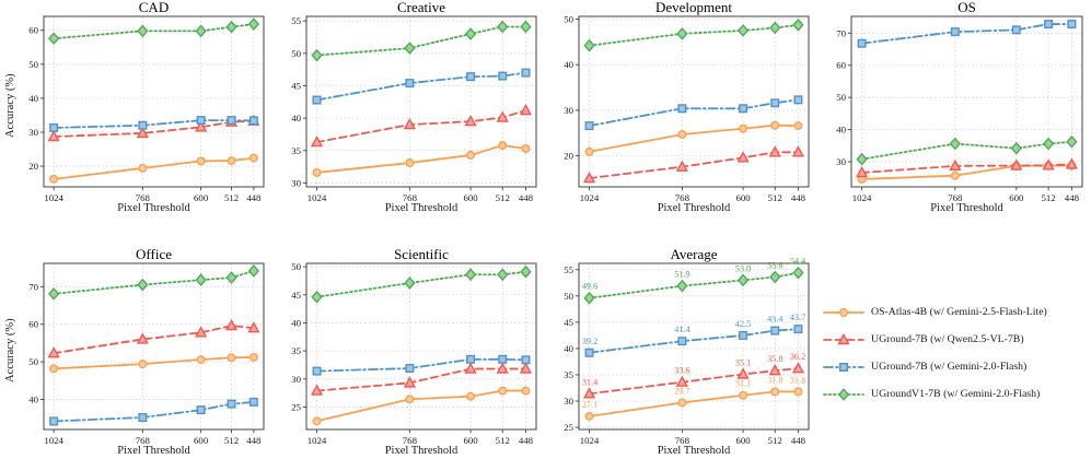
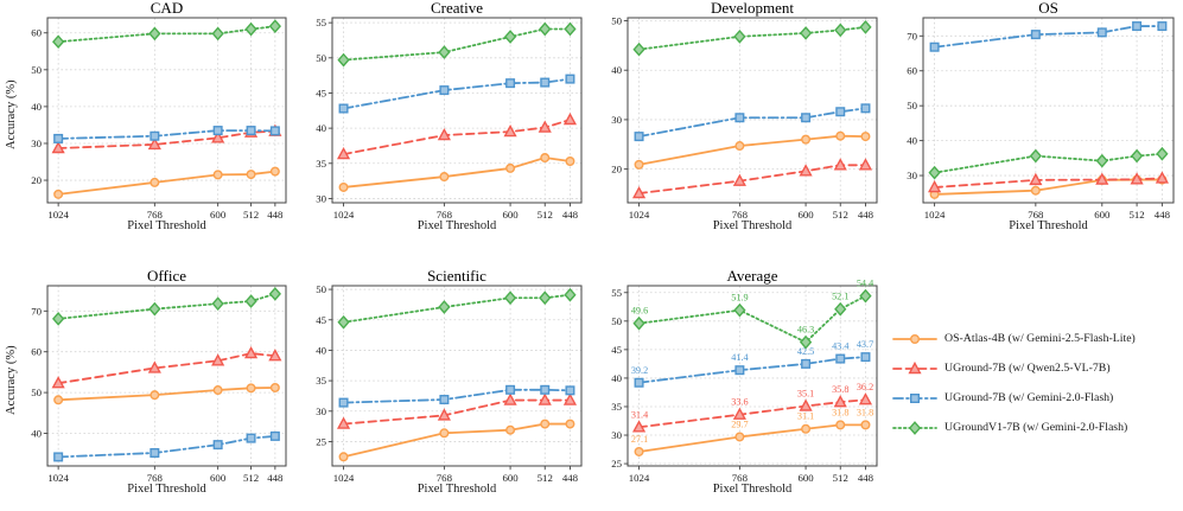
Average/UGroundV1-7B (w/ Gemini-2.0-Flash)/600: 53.0 -> 46.3
Average/UGroundV1-7B (w/ Gemini-2.0-Flash)/512: 53.6 -> 52.1
